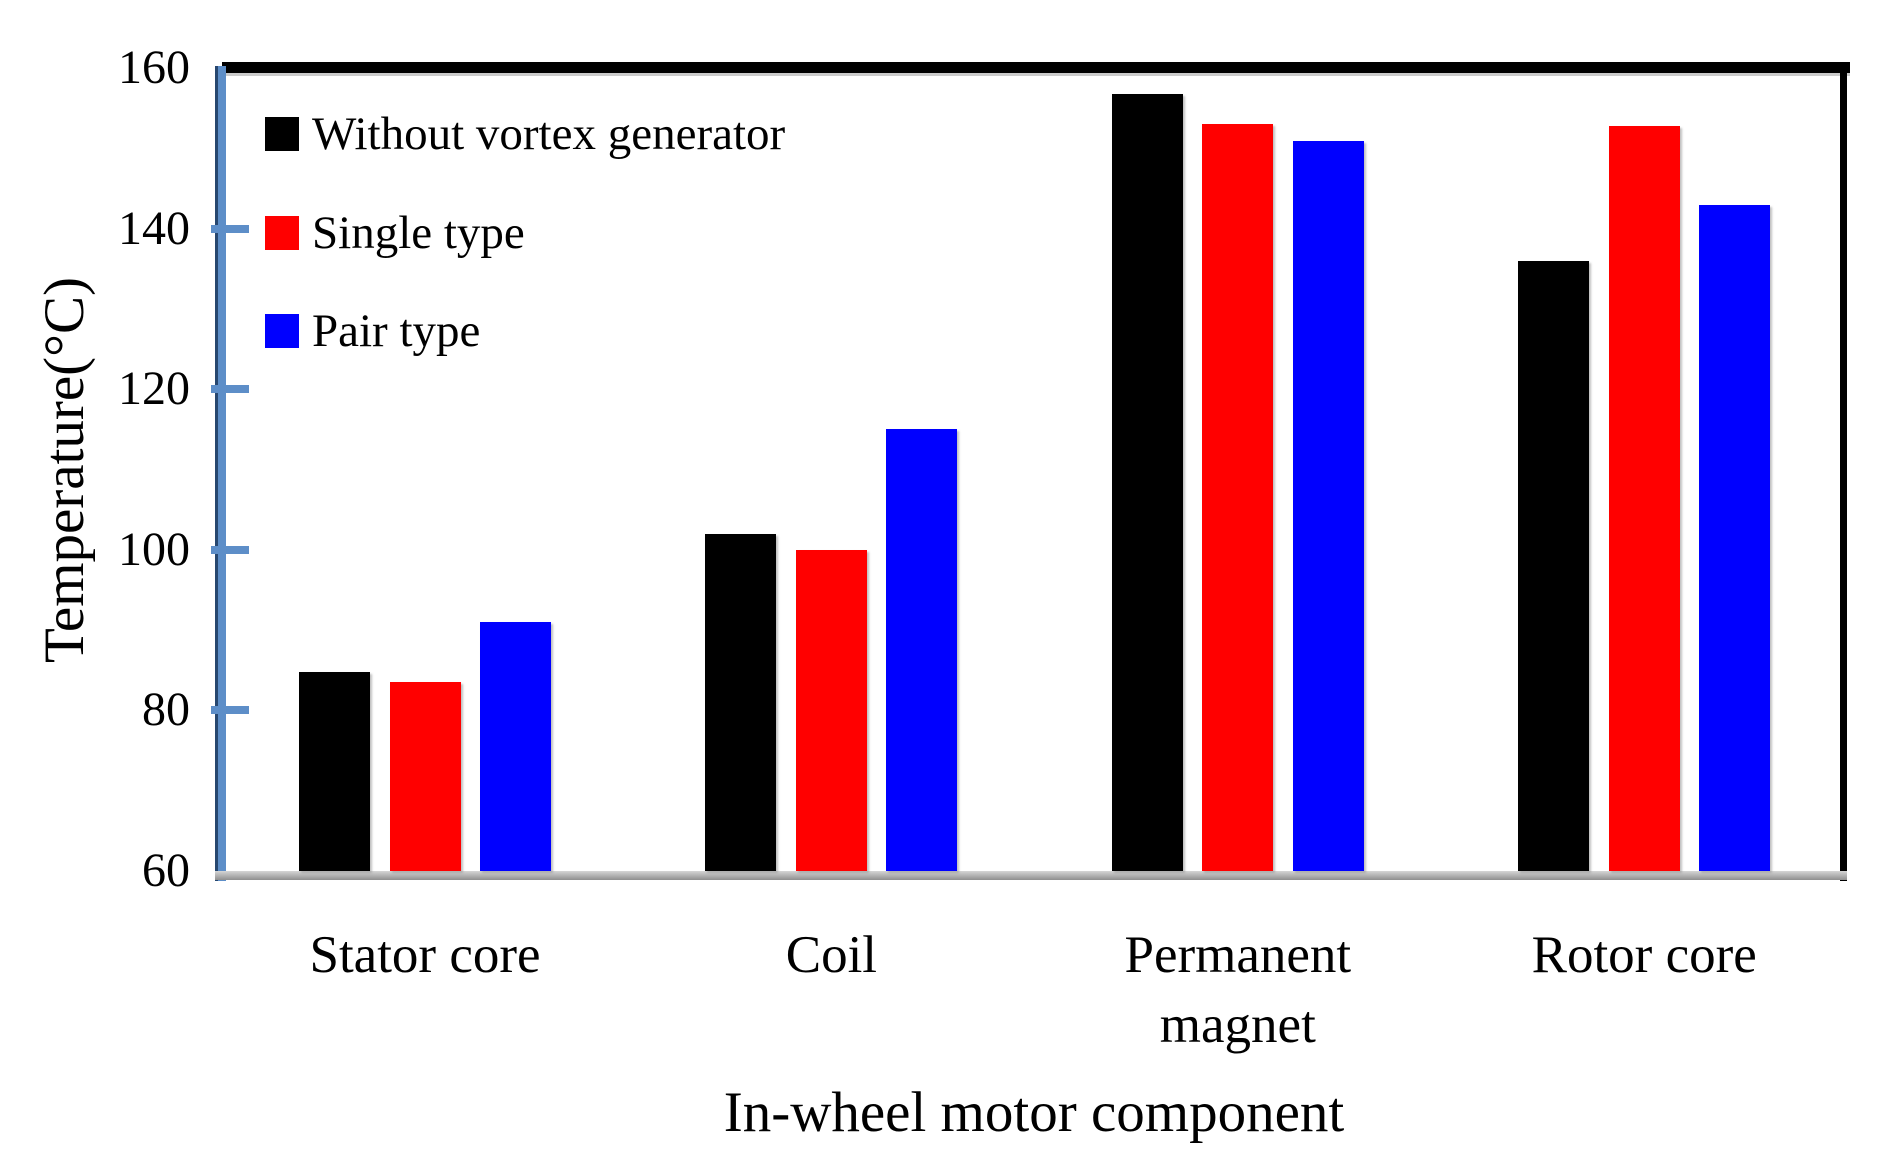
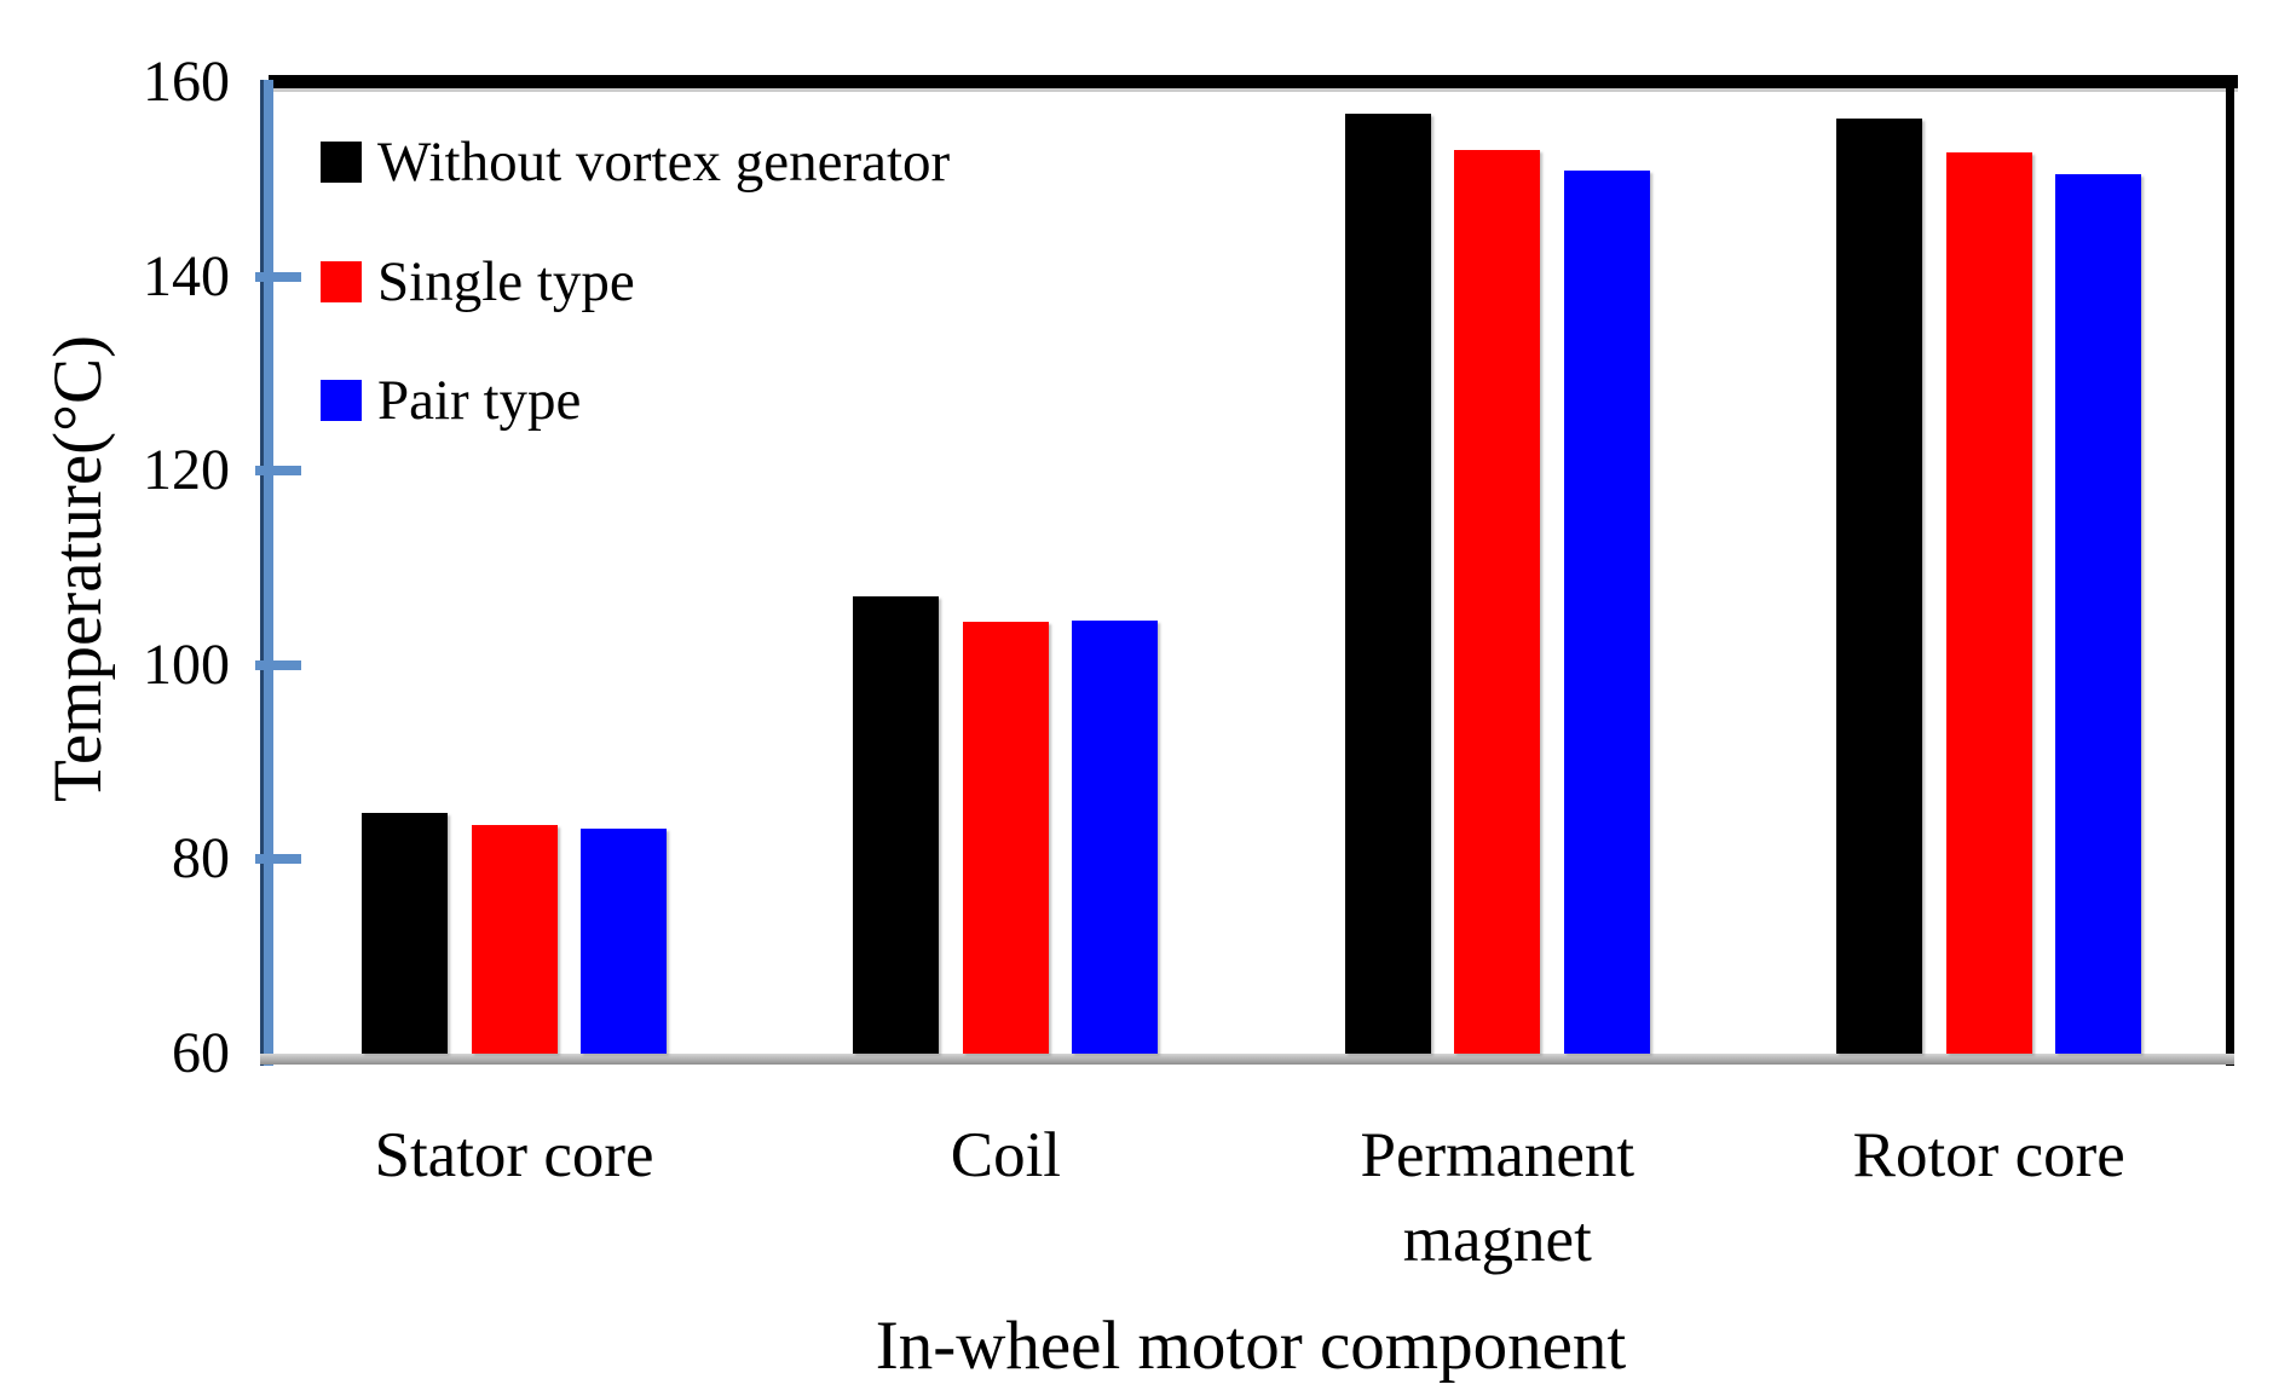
Pair type/Stator core: 91 -> 83
Without vortex generator/Coil: 102 -> 107
Single type/Coil: 100 -> 104
Pair type/Coil: 115 -> 105
Without vortex generator/Rotor core: 136 -> 156
Pair type/Rotor core: 143 -> 150
